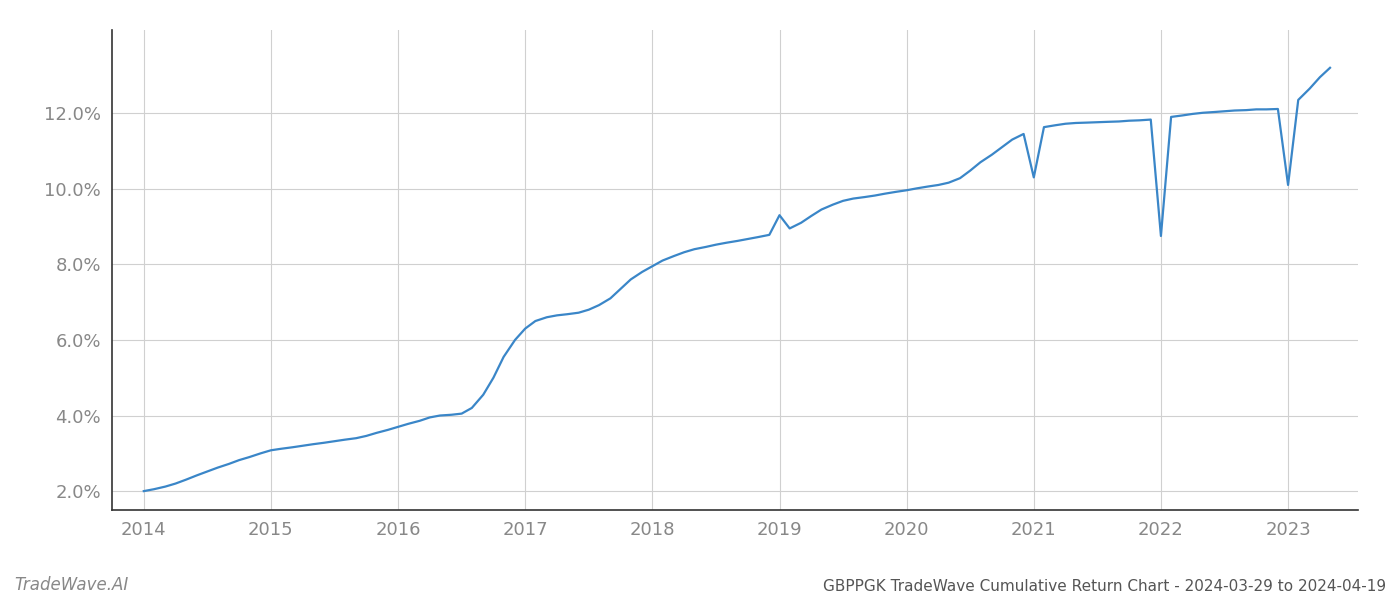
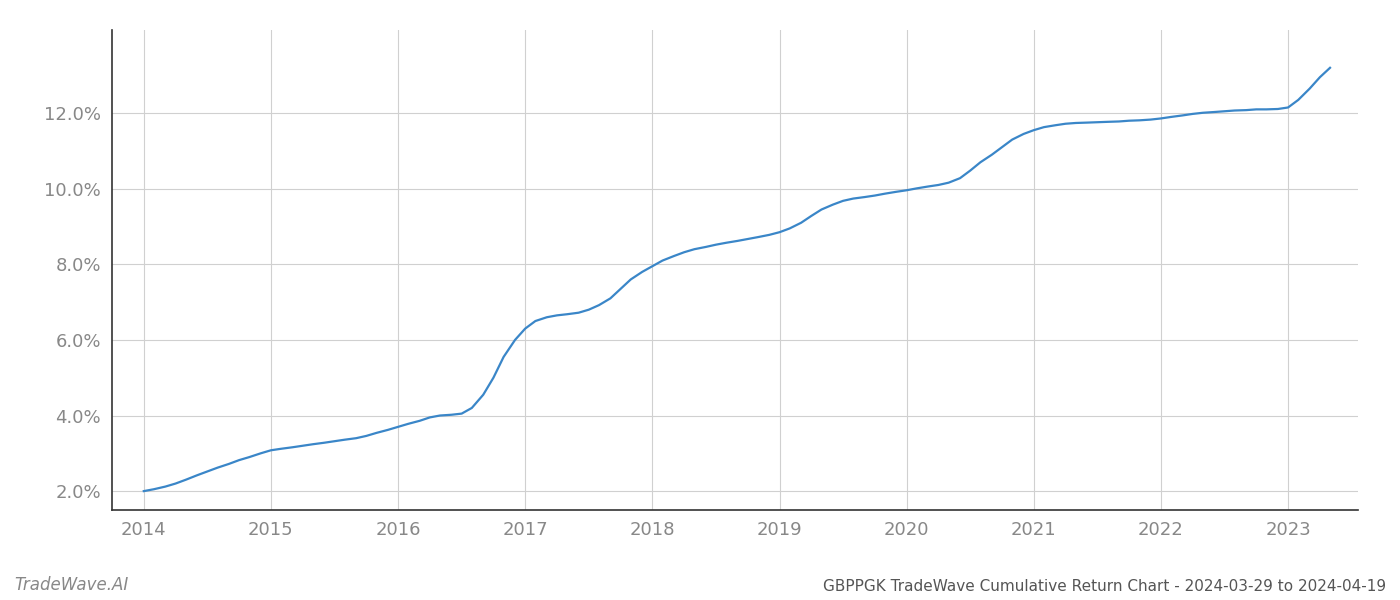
2019: 9.30% -> 8.85%
2021: 10.30% -> 11.55%
2022: 8.75% -> 11.86%
2023: 10.10% -> 12.15%
